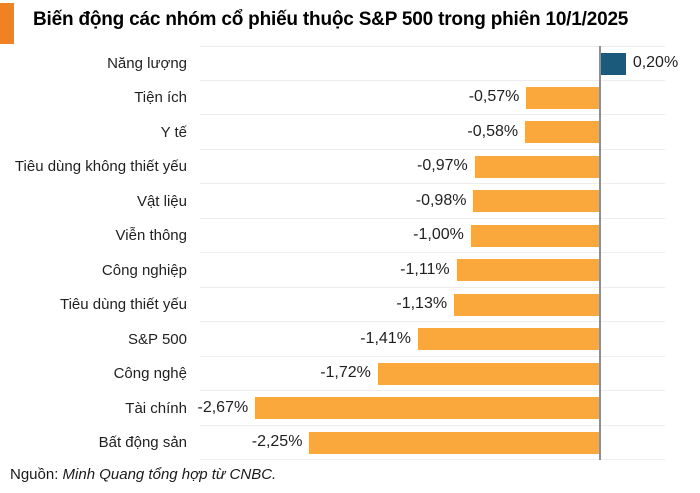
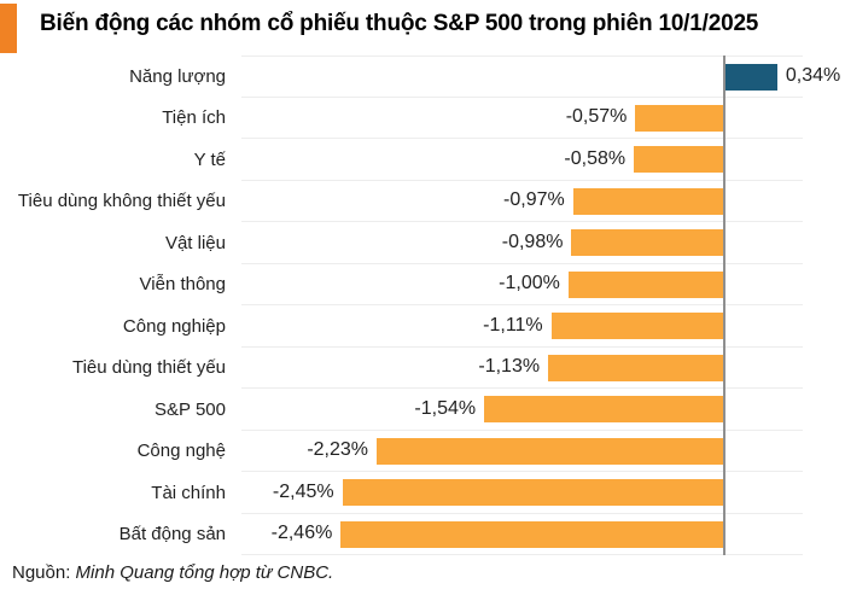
Năng lượng: 0,20% -> 0,34%
S&P 500: -1,41% -> -1,54%
Công nghệ: -1,72% -> -2,23%
Tài chính: -2,67% -> -2,45%
Bất động sản: -2,25% -> -2,46%
